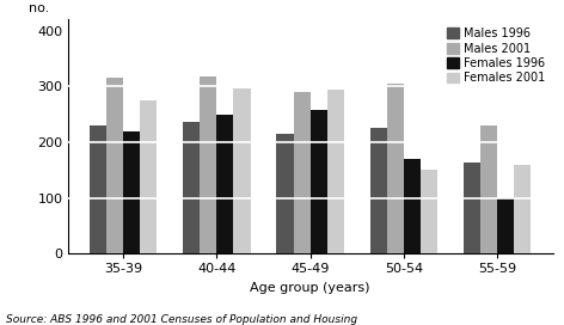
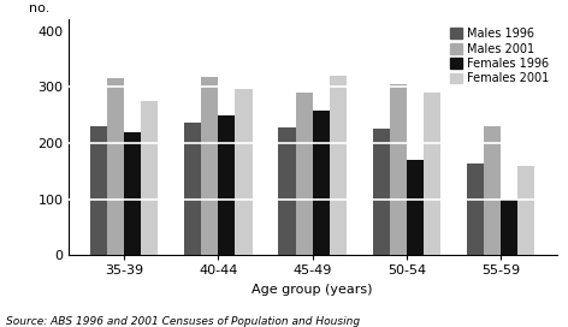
Males 1996/45-49: 215 -> 228
Females 2001/45-49: 295 -> 320
Females 2001/50-54: 150 -> 290
